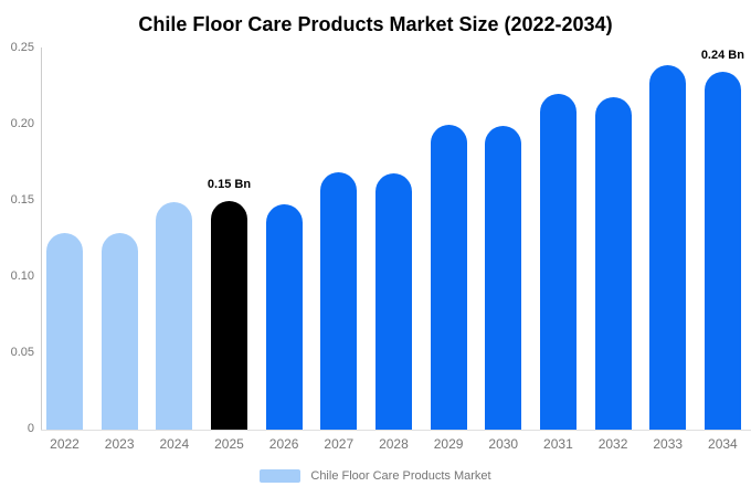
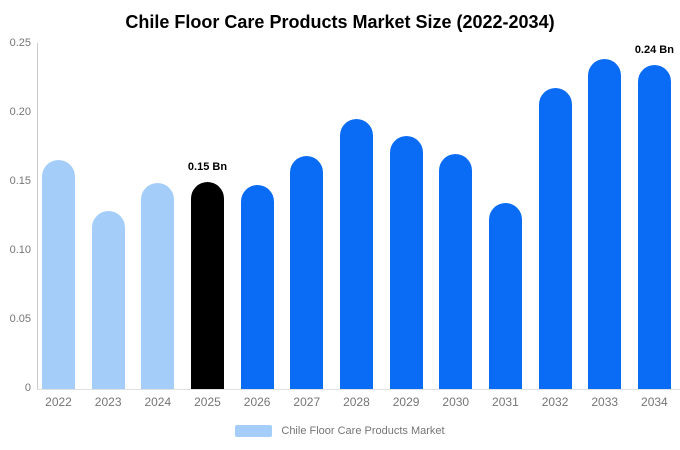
2022: 0.129 -> 0.166
2028: 0.168 -> 0.196
2029: 0.200 -> 0.183
2030: 0.199 -> 0.170
2031: 0.220 -> 0.135
